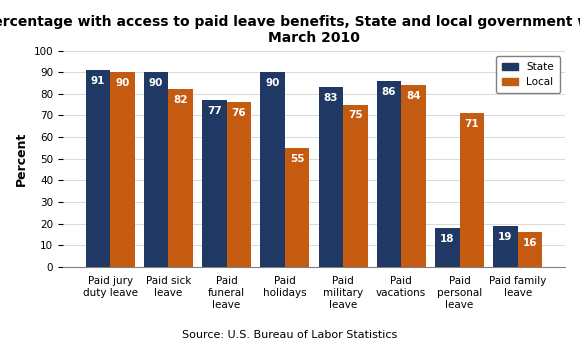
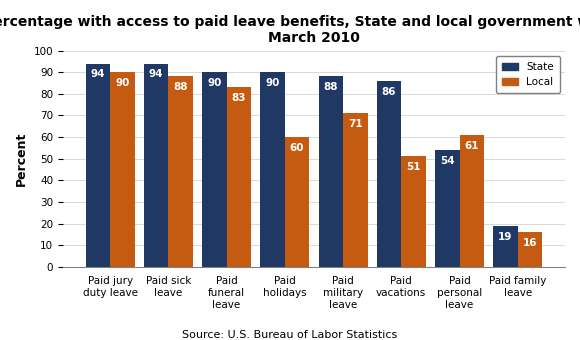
State/Paid jury duty leave: 91 -> 94
State/Paid sick leave: 90 -> 94
Local/Paid sick leave: 82 -> 88
State/Paid funeral leave: 77 -> 90
Local/Paid funeral leave: 76 -> 83
Local/Paid holidays: 55 -> 60
State/Paid military leave: 83 -> 88
Local/Paid military leave: 75 -> 71
Local/Paid vacations: 84 -> 51
State/Paid personal leave: 18 -> 54
Local/Paid personal leave: 71 -> 61
